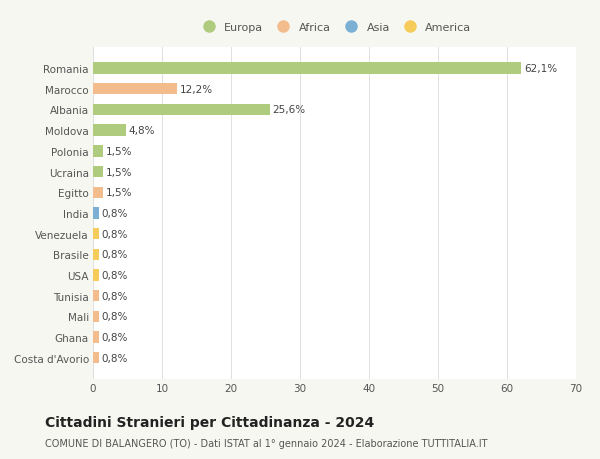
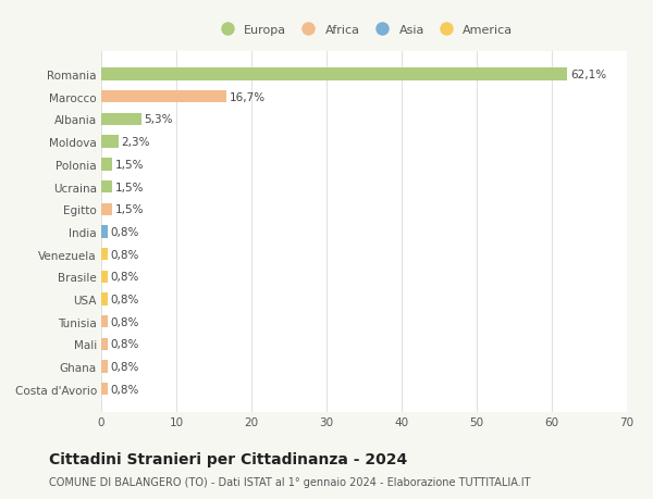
Marocco: 12,2% -> 16,7%
Albania: 25,6% -> 5,3%
Moldova: 4,8% -> 2,3%
